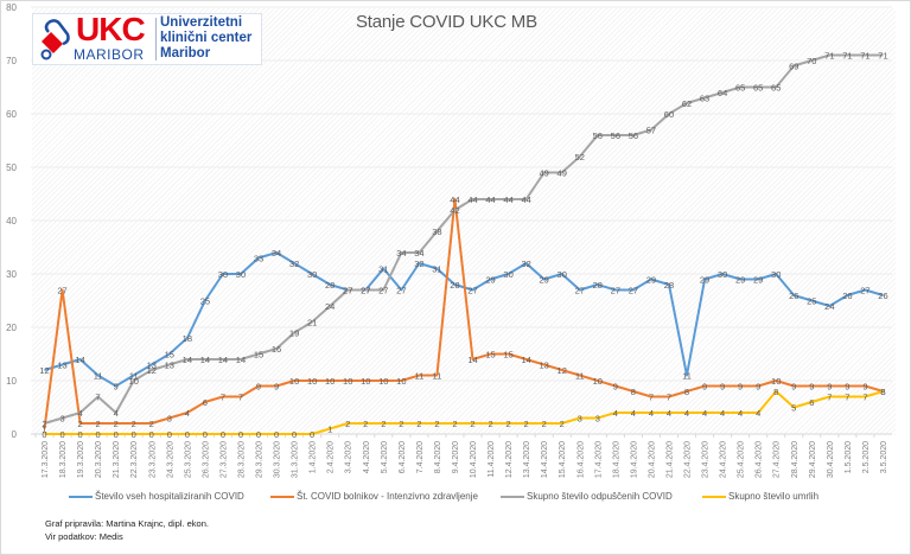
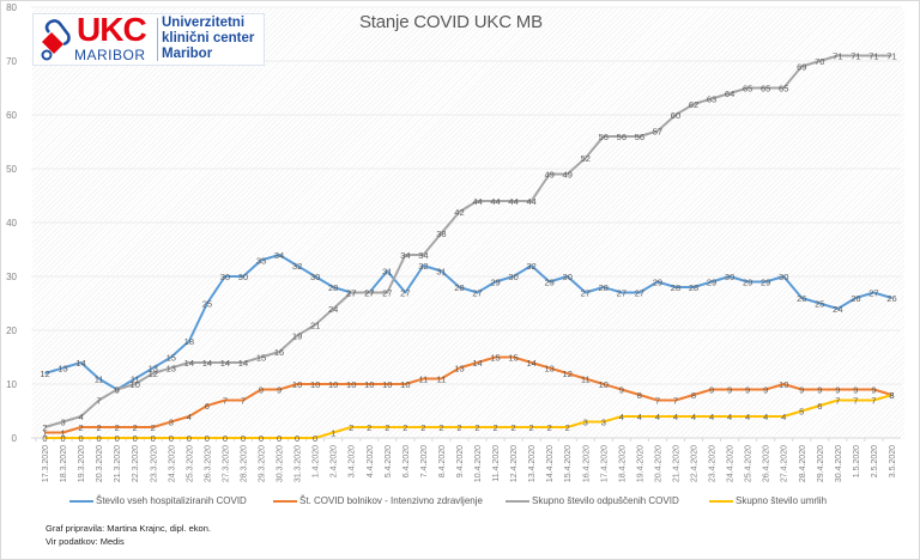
Št. COVID bolnikov - Intenzivno zdravljenje/18.3.2020: 27 -> 1
Skupno število odpuščenih COVID/21.3.2020: 4 -> 9
Št. COVID bolnikov - Intenzivno zdravljenje/9.4.2020: 44 -> 13
Število vseh hospitaliziranih COVID/22.4.2020: 11 -> 28
Skupno število umrlih/27.4.2020: 8 -> 4
